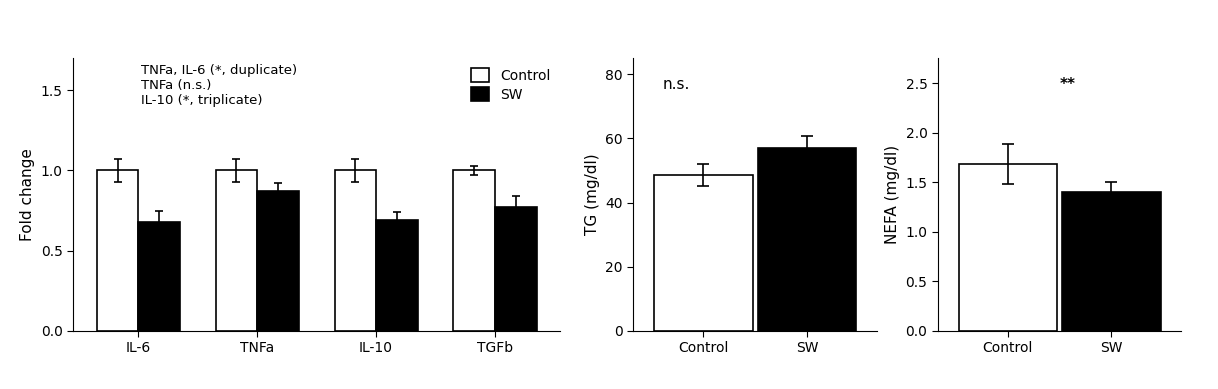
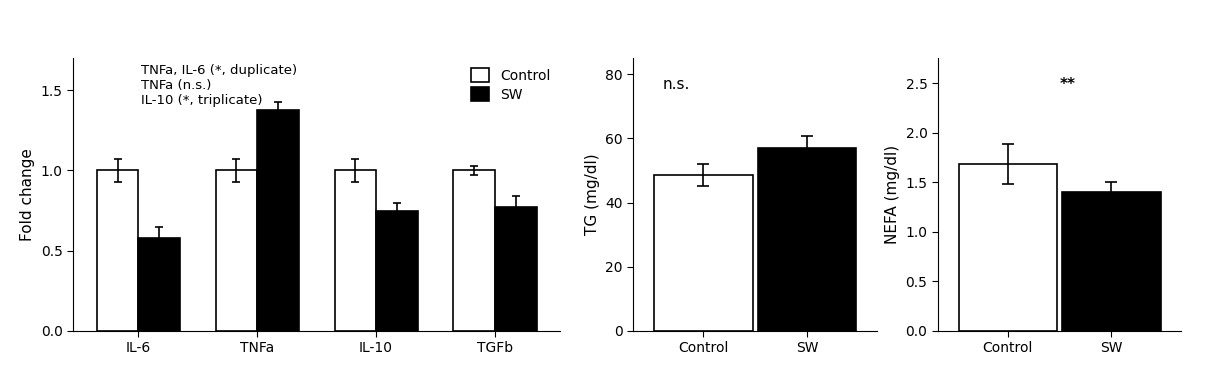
SW/IL-6: 0.68 -> 0.58
SW/TNFa: 0.87 -> 1.38
SW/IL-10: 0.69 -> 0.75
